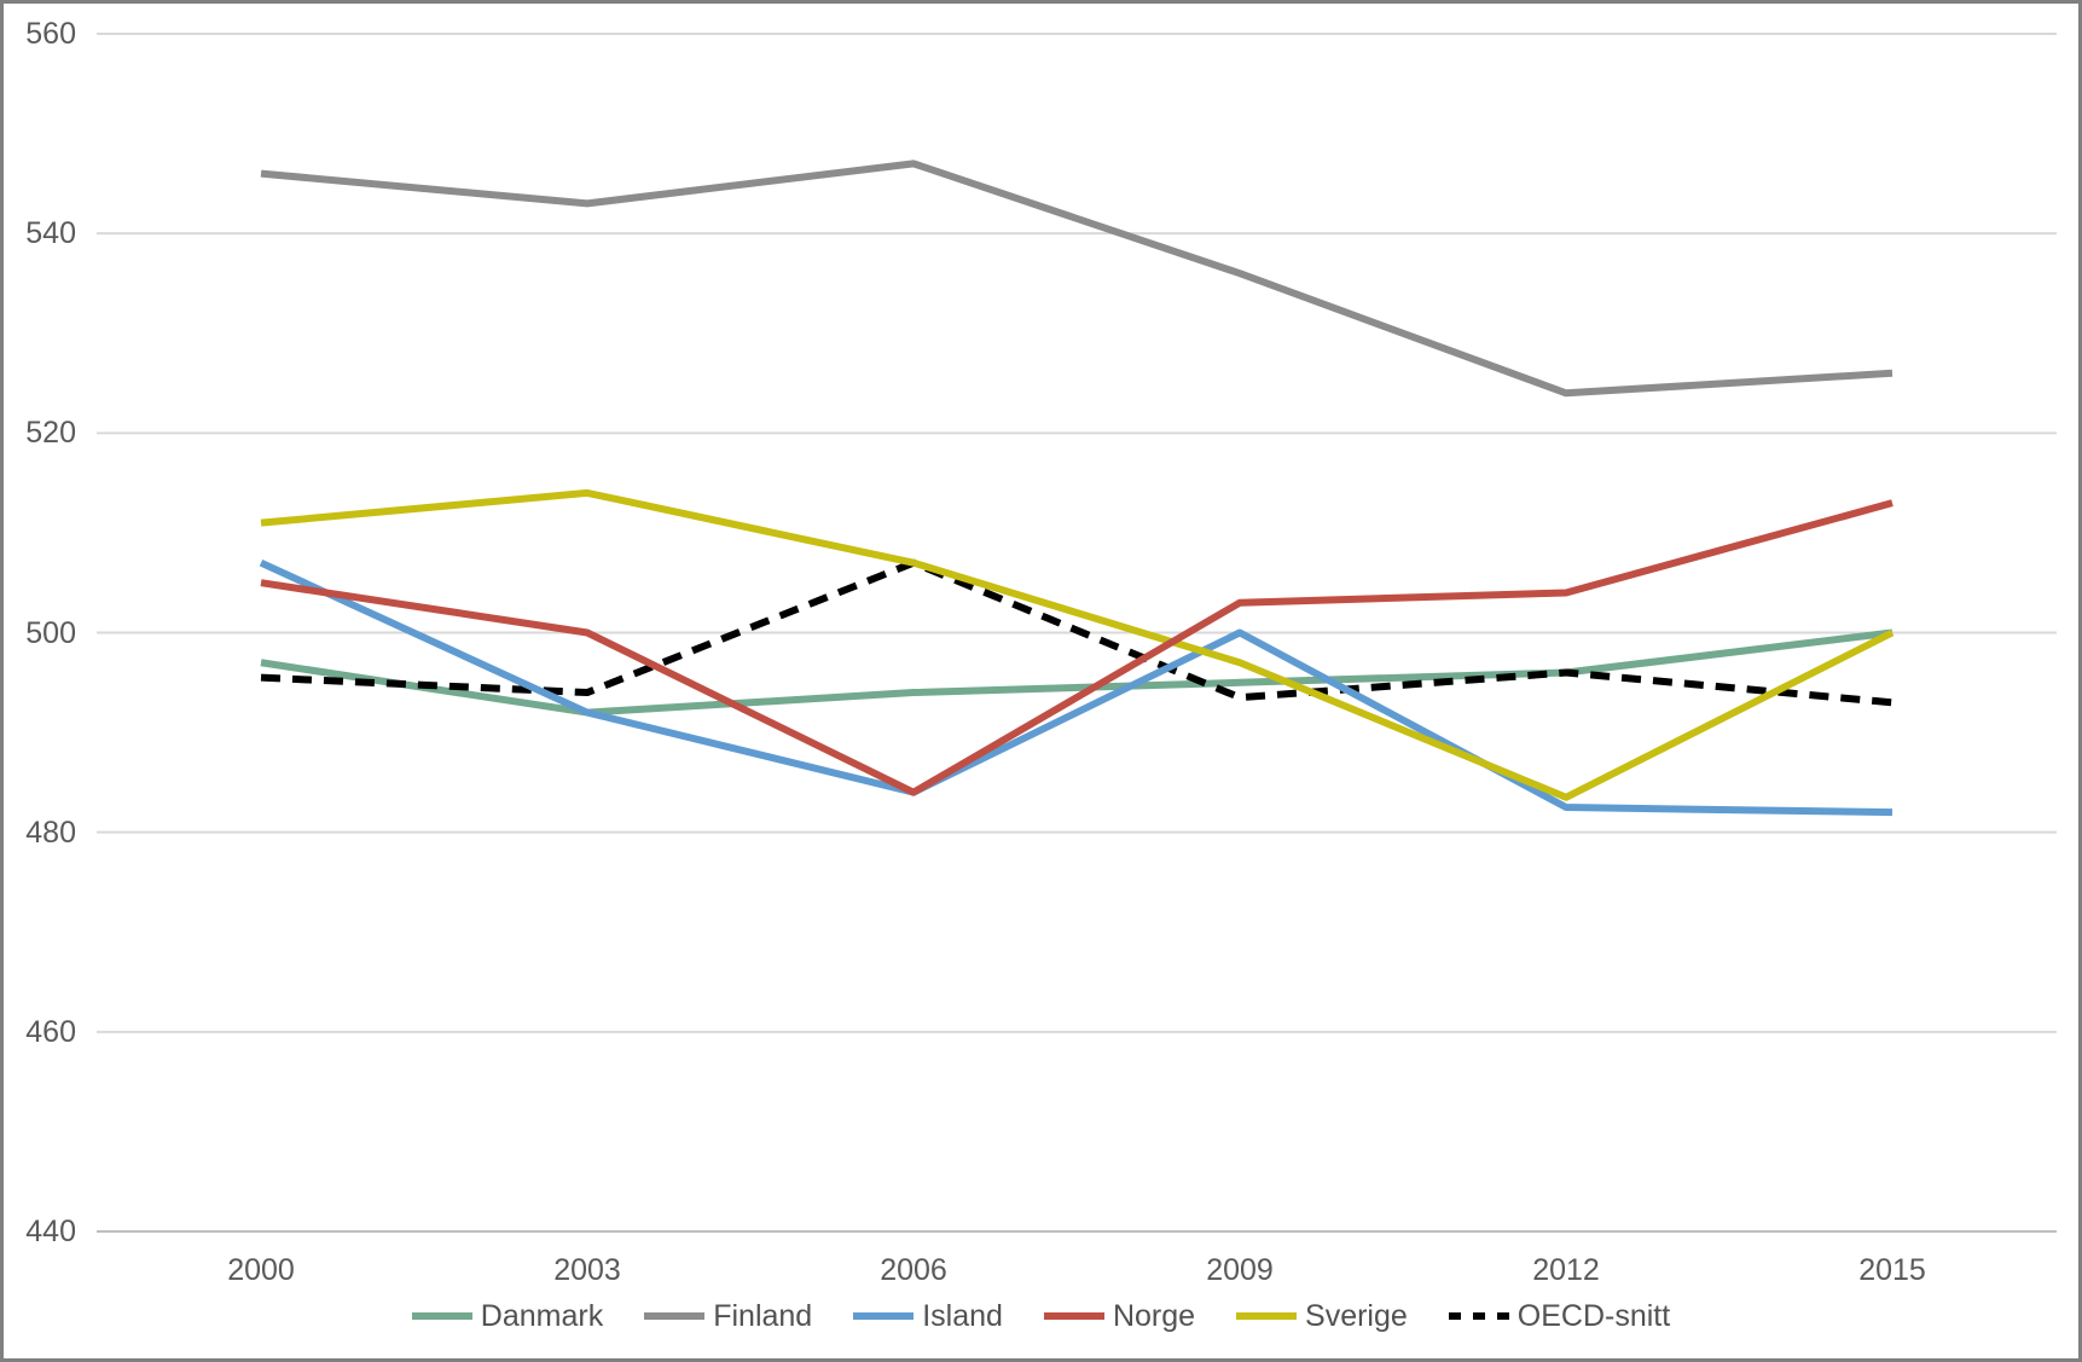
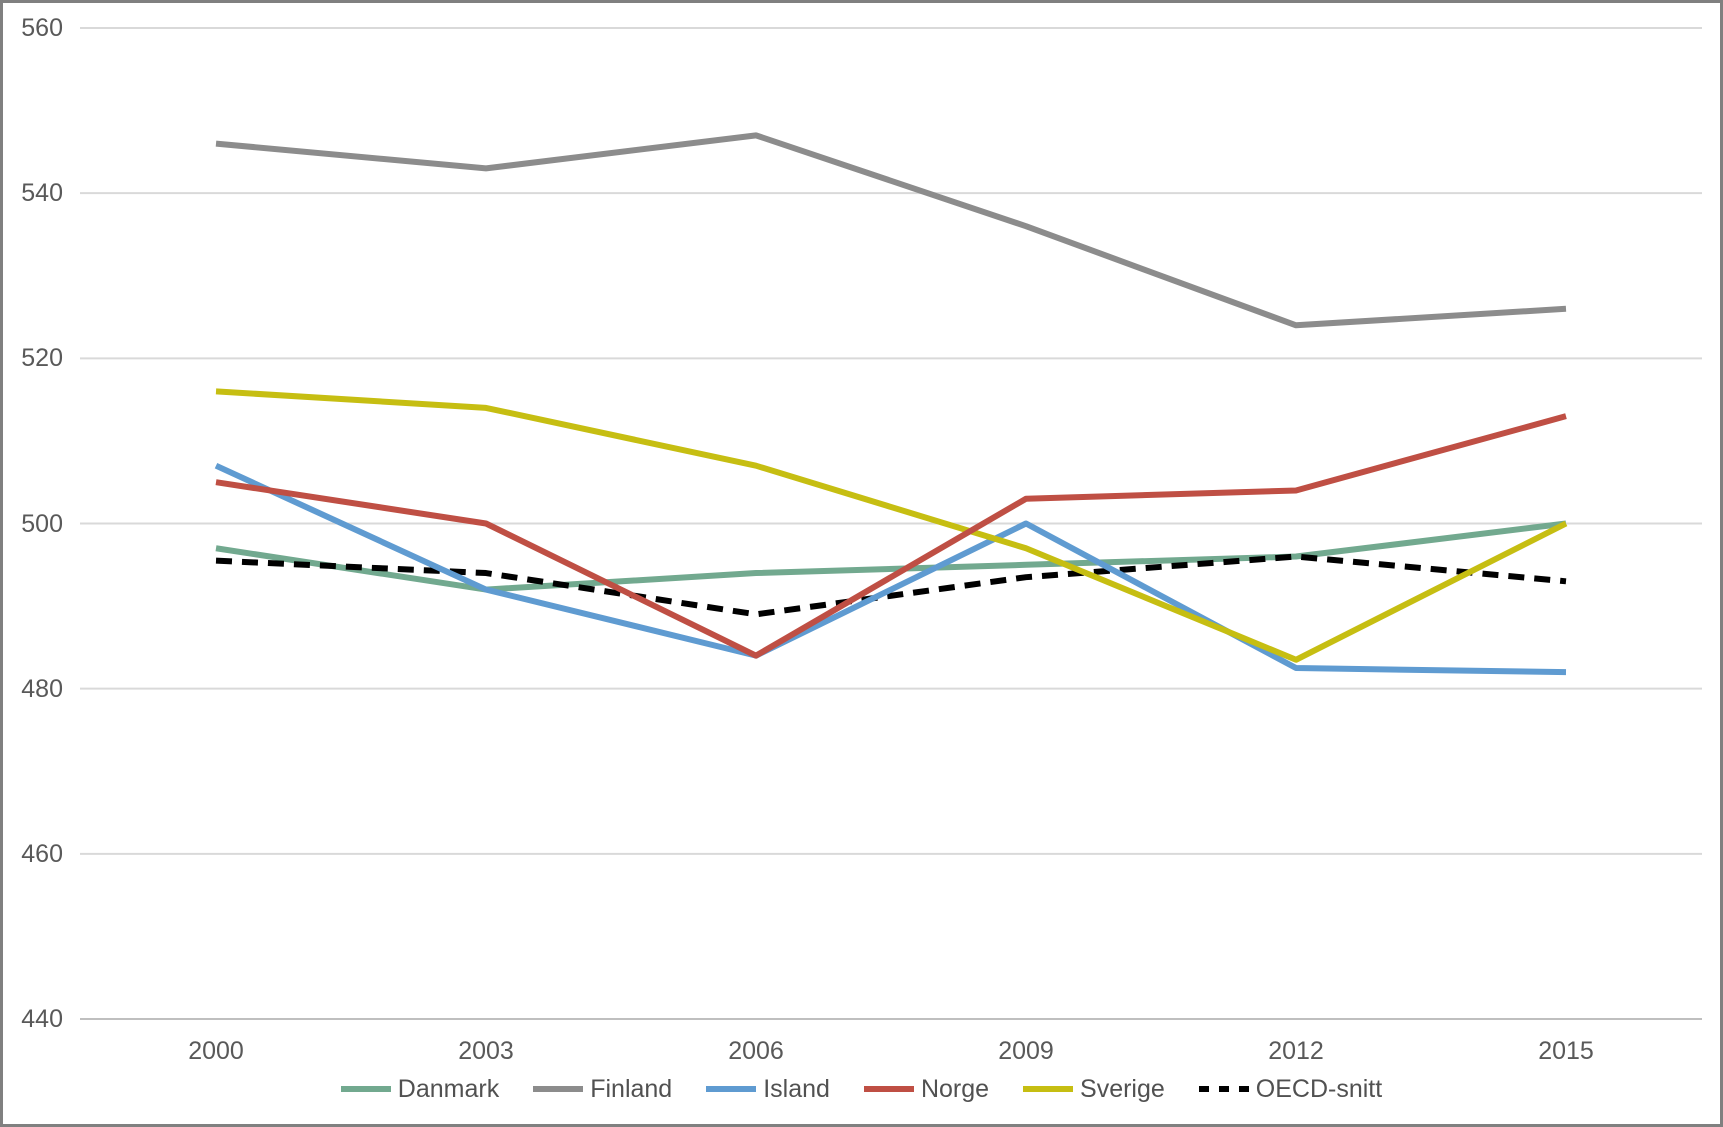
Sverige/2000: 511 -> 516
OECD-snitt/2006: 507 -> 489
